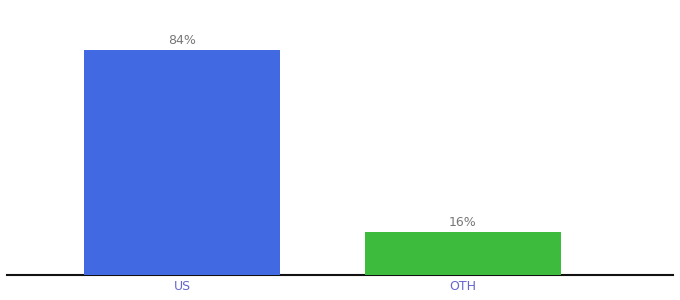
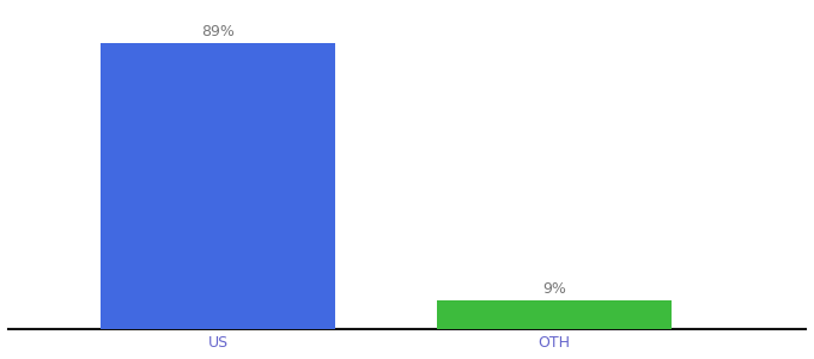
US: 84% -> 89%
OTH: 16% -> 9%
